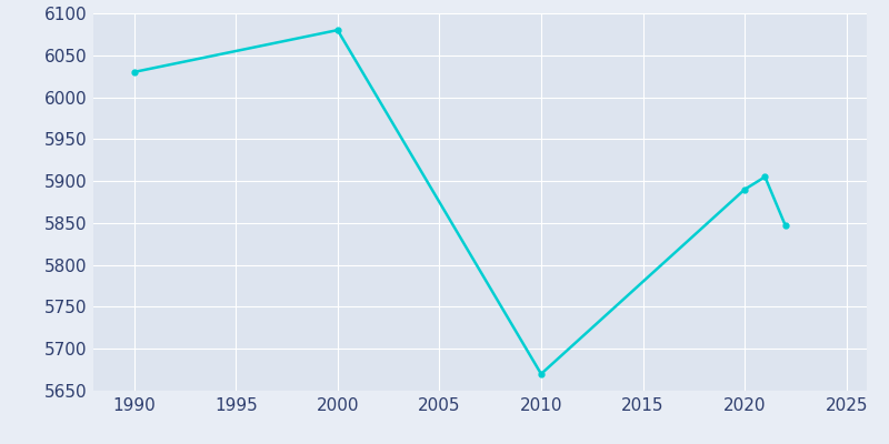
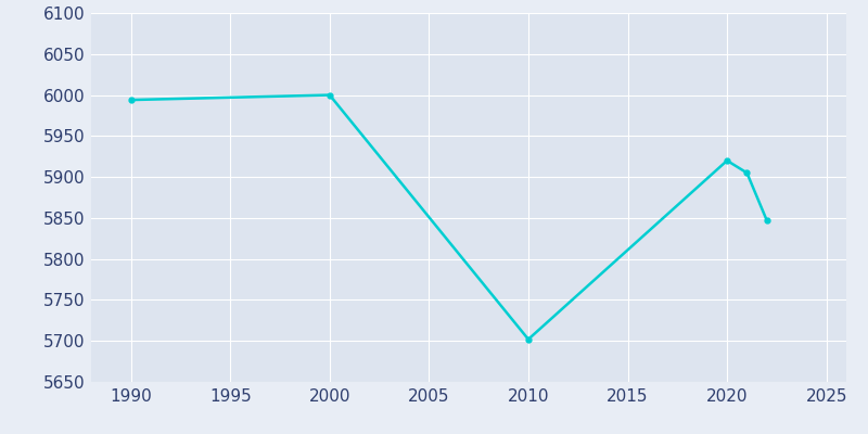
1990: 6030 -> 5994
2000: 6080 -> 6000
2010: 5670 -> 5702
2020: 5890 -> 5920
